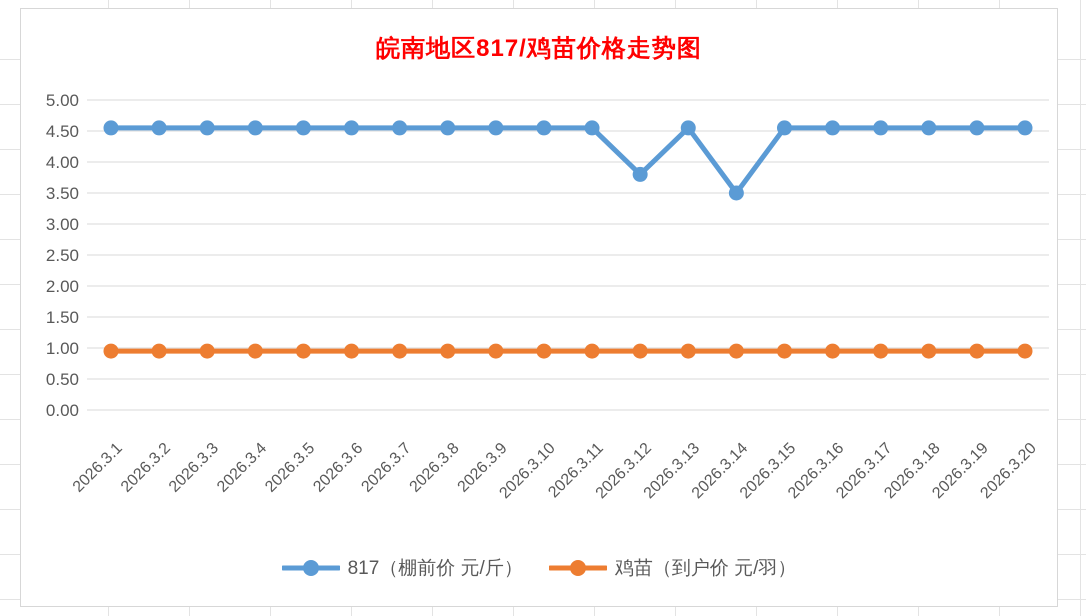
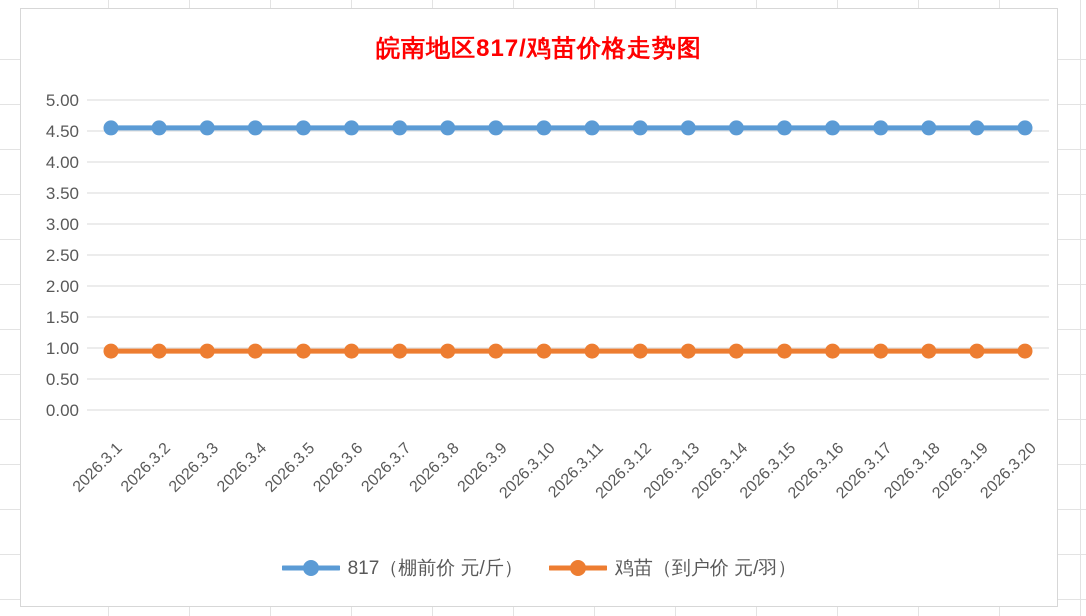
817（棚前价 元/斤）/2026.3.12: 3.8 -> 4.5
817（棚前价 元/斤）/2026.3.14: 3.5 -> 4.5
